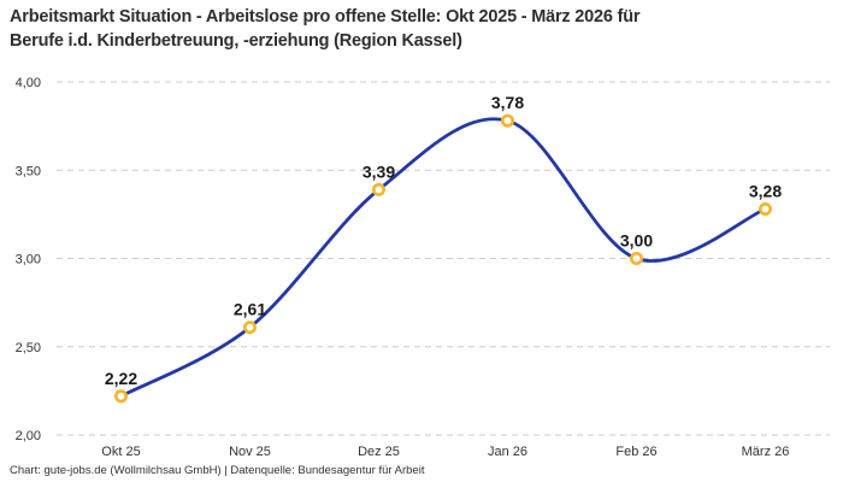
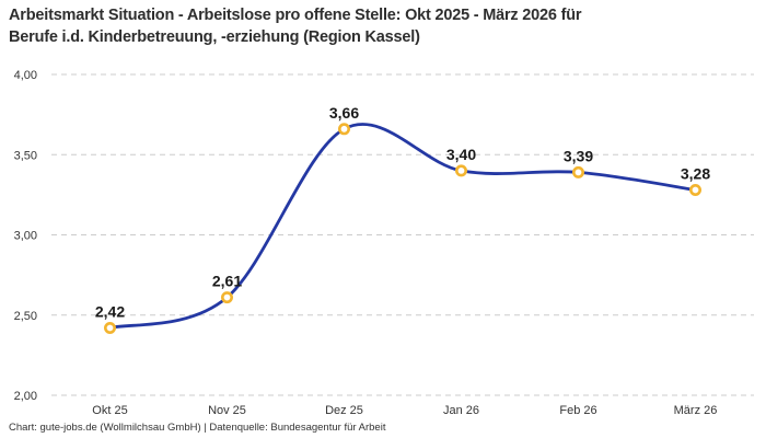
Okt 25: 2,22 -> 2,42
Dez 25: 3,39 -> 3,66
Jan 26: 3,78 -> 3,40
Feb 26: 3,00 -> 3,39
